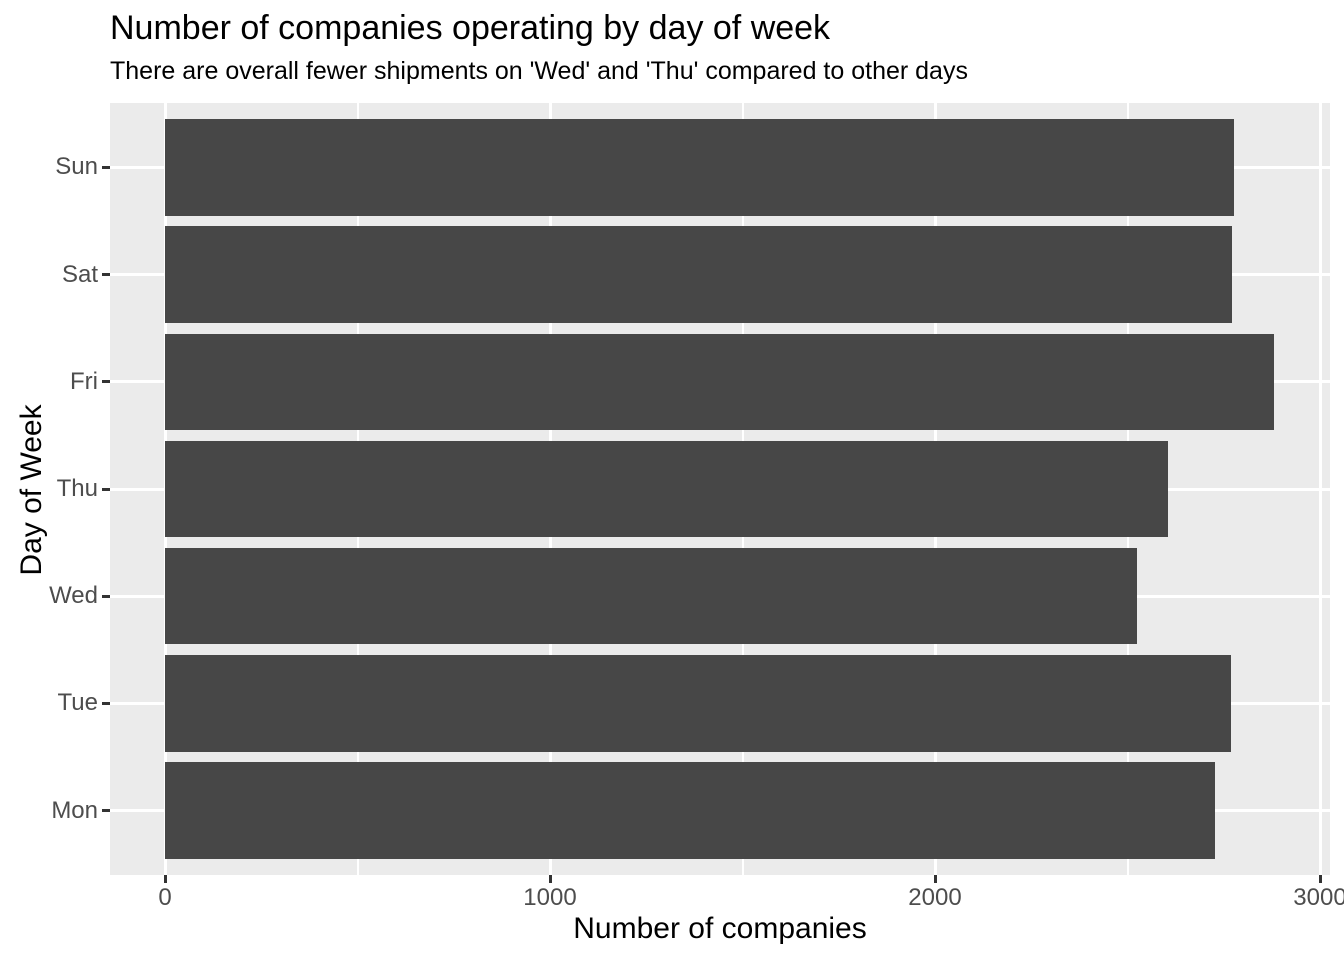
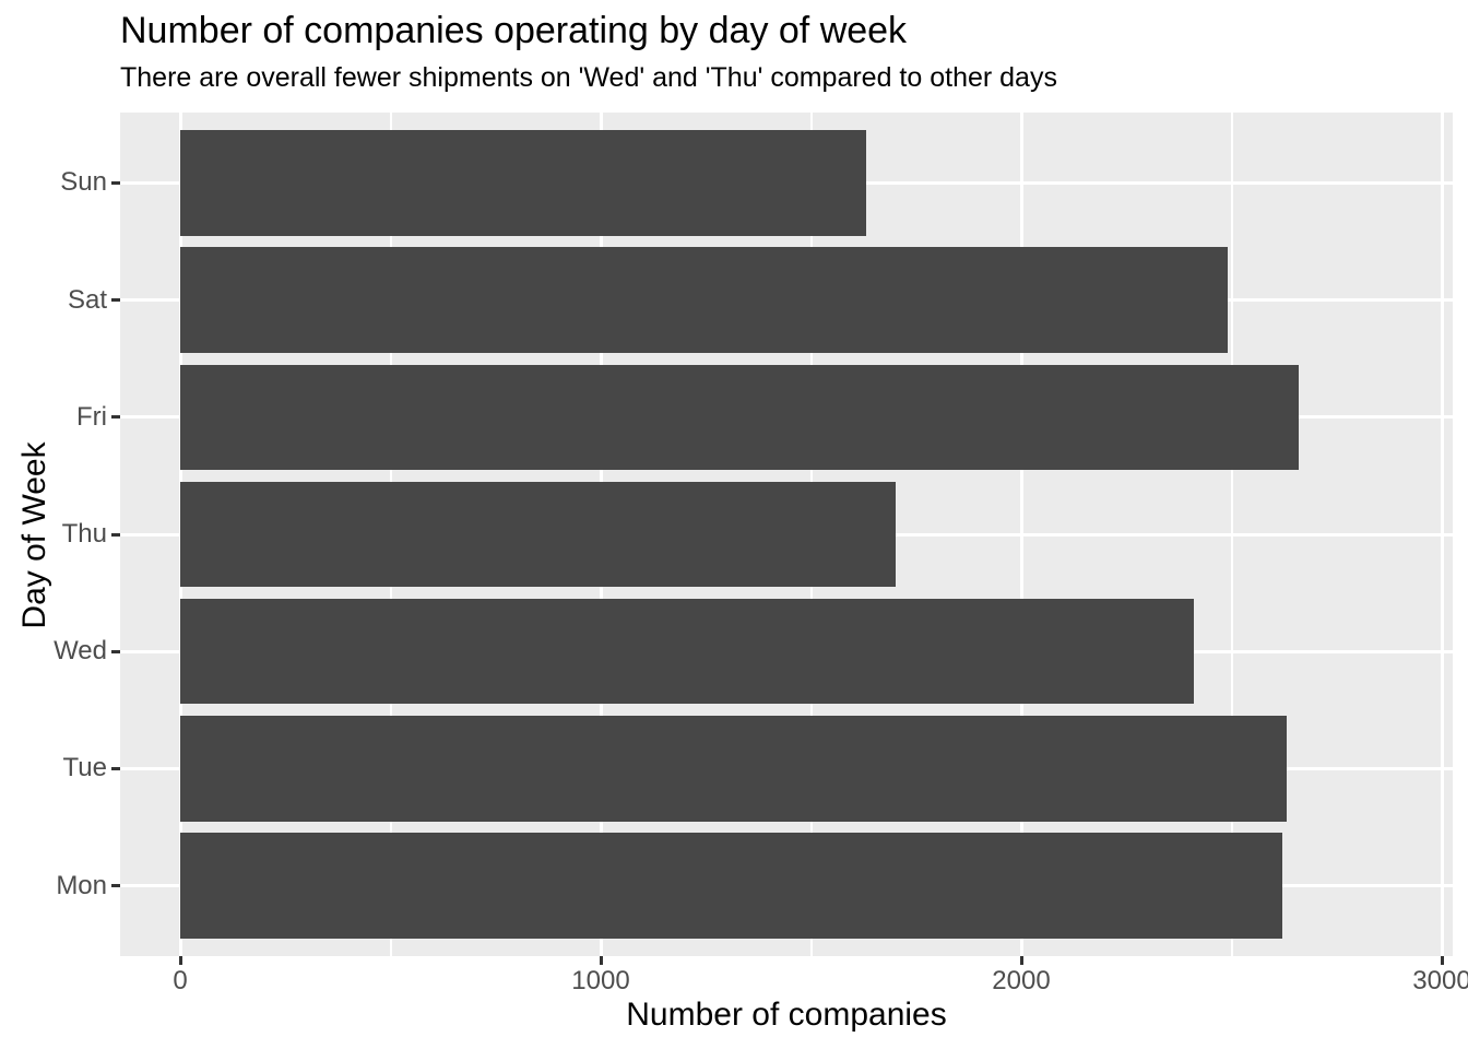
Sun: 2780 -> 1630
Sat: 2770 -> 2490
Fri: 2880 -> 2660
Thu: 2600 -> 1700
Wed: 2520 -> 2410
Tue: 2770 -> 2630
Mon: 2730 -> 2620
